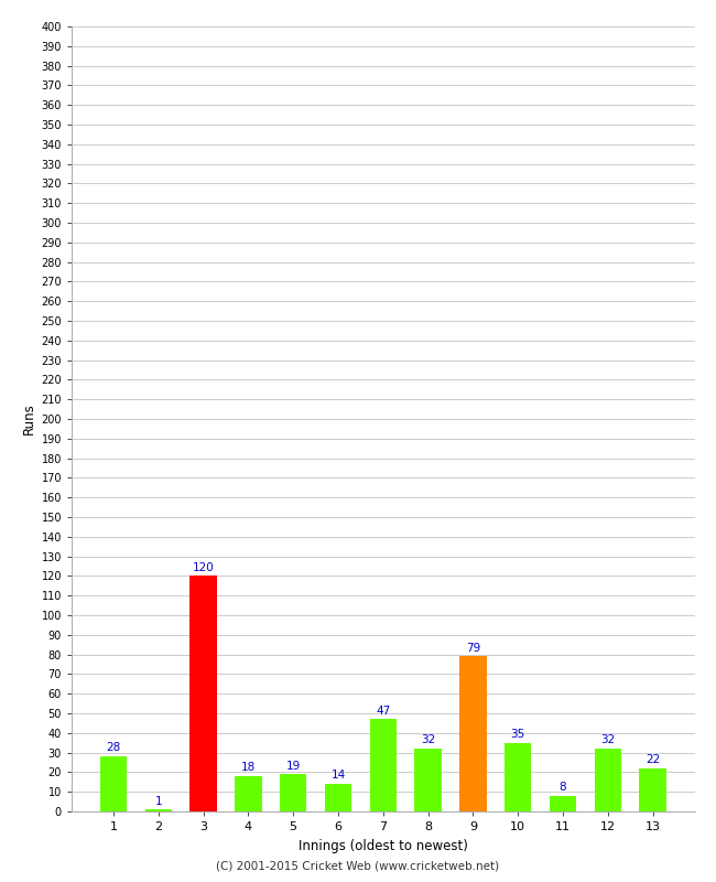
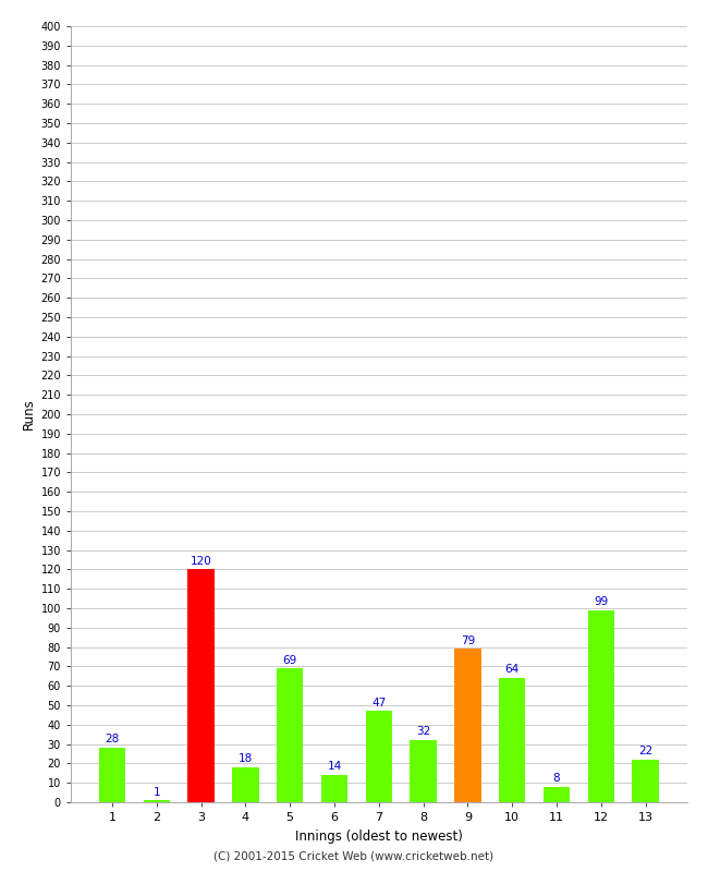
5: 19 -> 69
10: 35 -> 64
12: 32 -> 99
